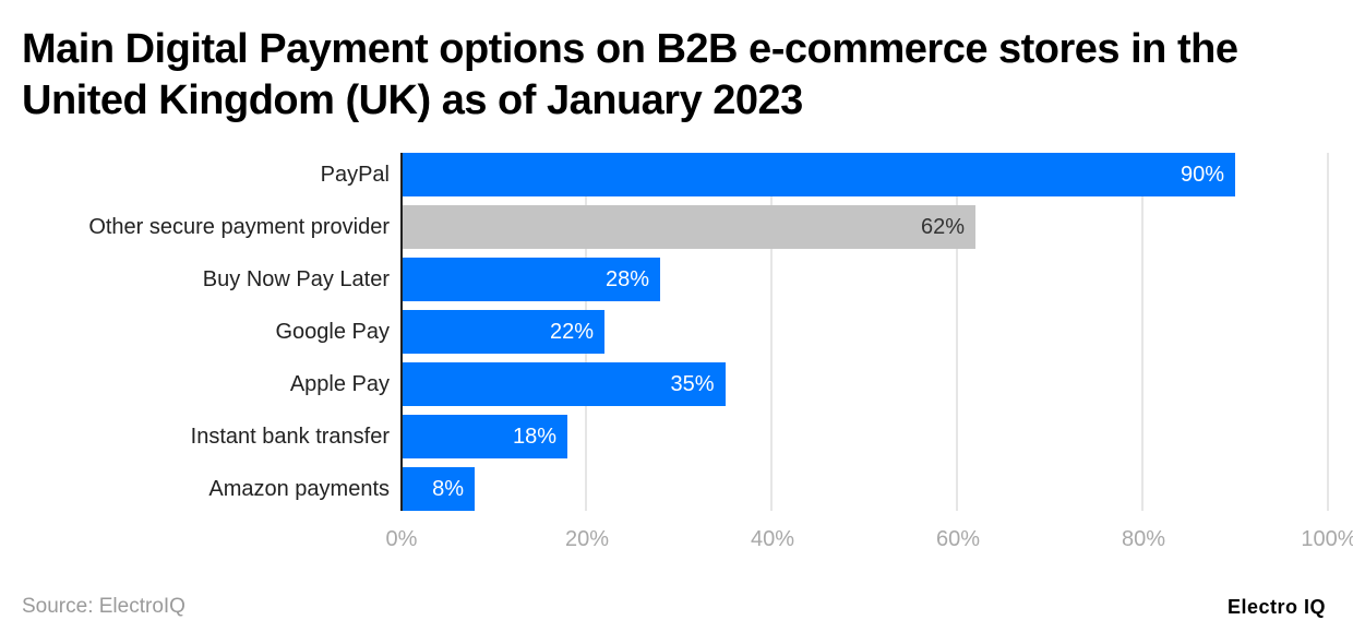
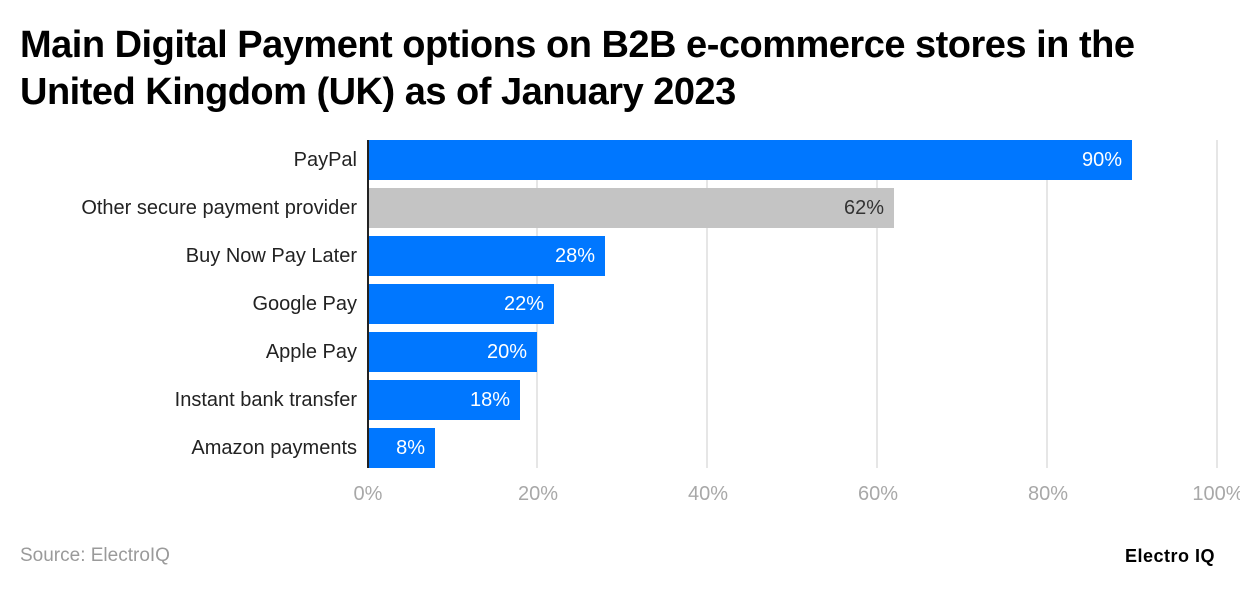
Apple Pay: 35% -> 20%
